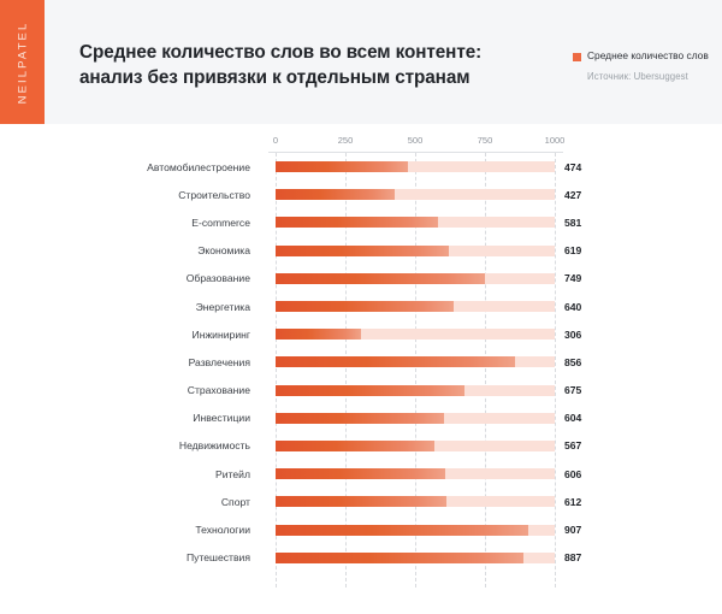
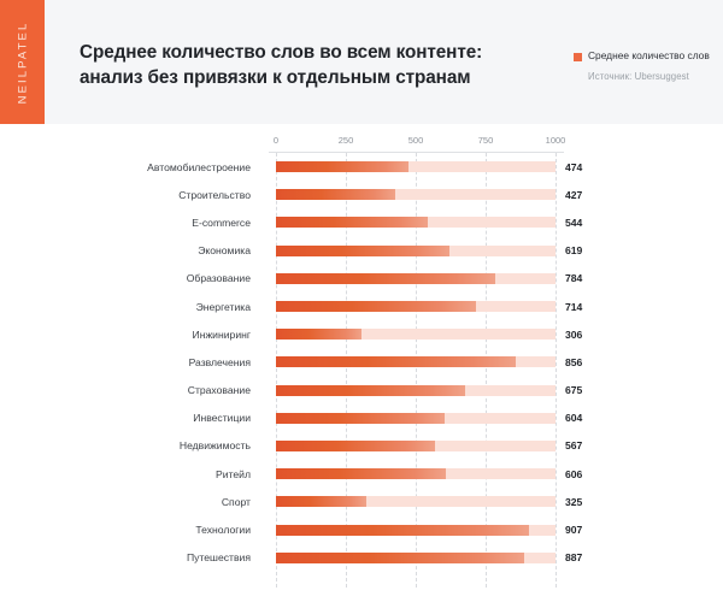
E-commerce: 581 -> 544
Образование: 749 -> 784
Энергетика: 640 -> 714
Спорт: 612 -> 325
